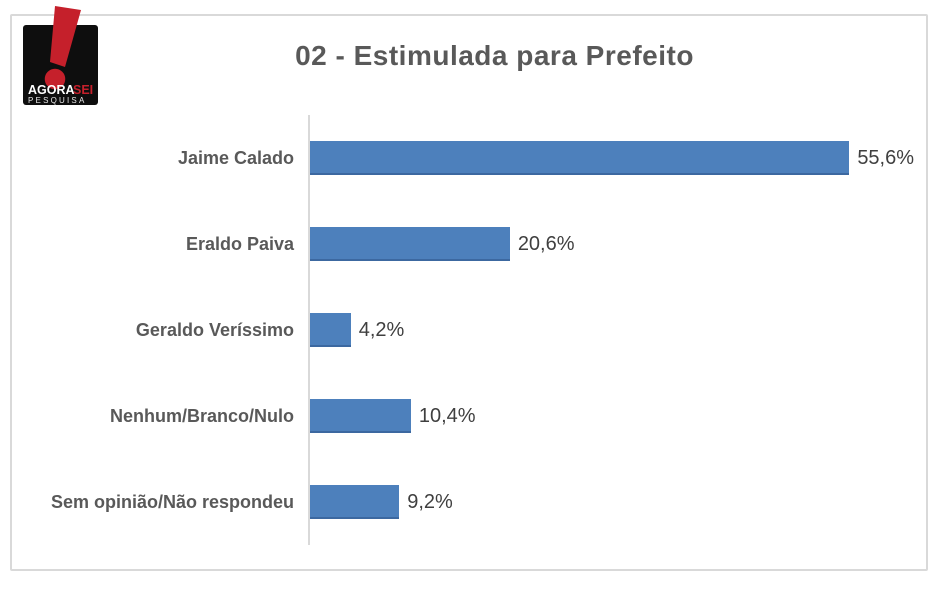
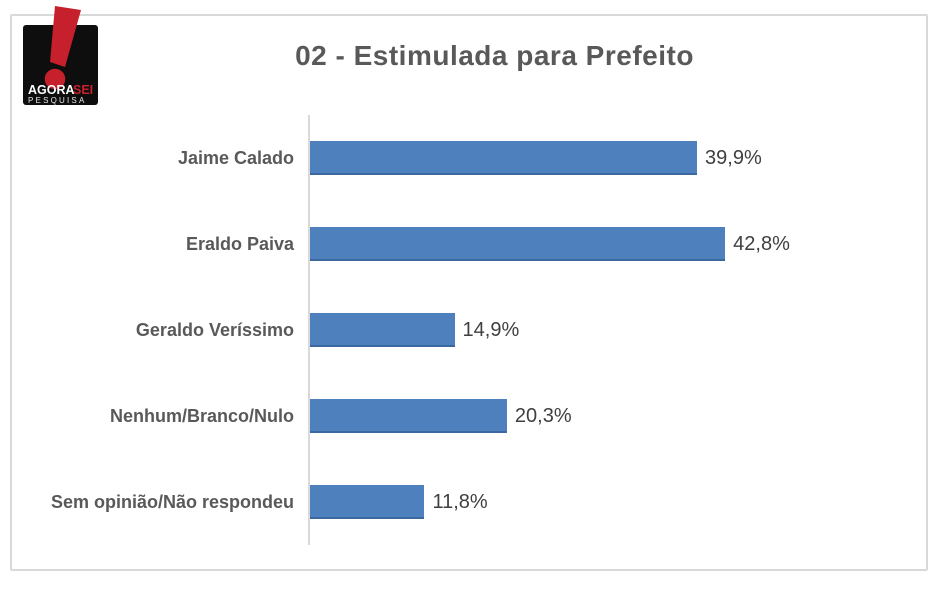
Jaime Calado: 55,6% -> 39,9%
Eraldo Paiva: 20,6% -> 42,8%
Geraldo Veríssimo: 4,2% -> 14,9%
Nenhum/Branco/Nulo: 10,4% -> 20,3%
Sem opinião/Não respondeu: 9,2% -> 11,8%
